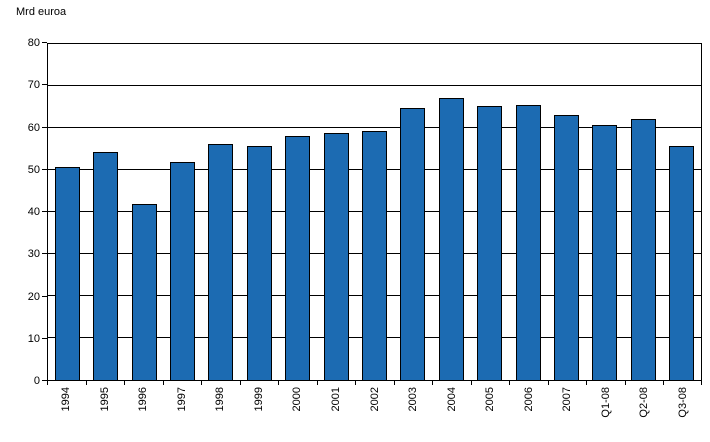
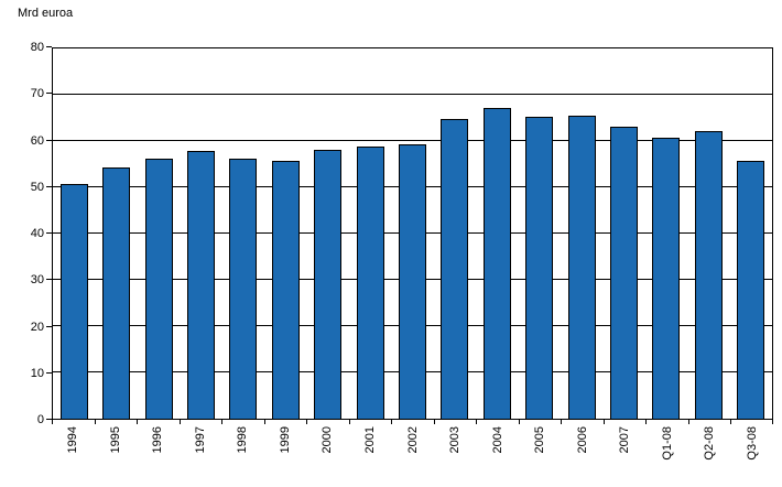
1996: 42 -> 56
1997: 52 -> 58
